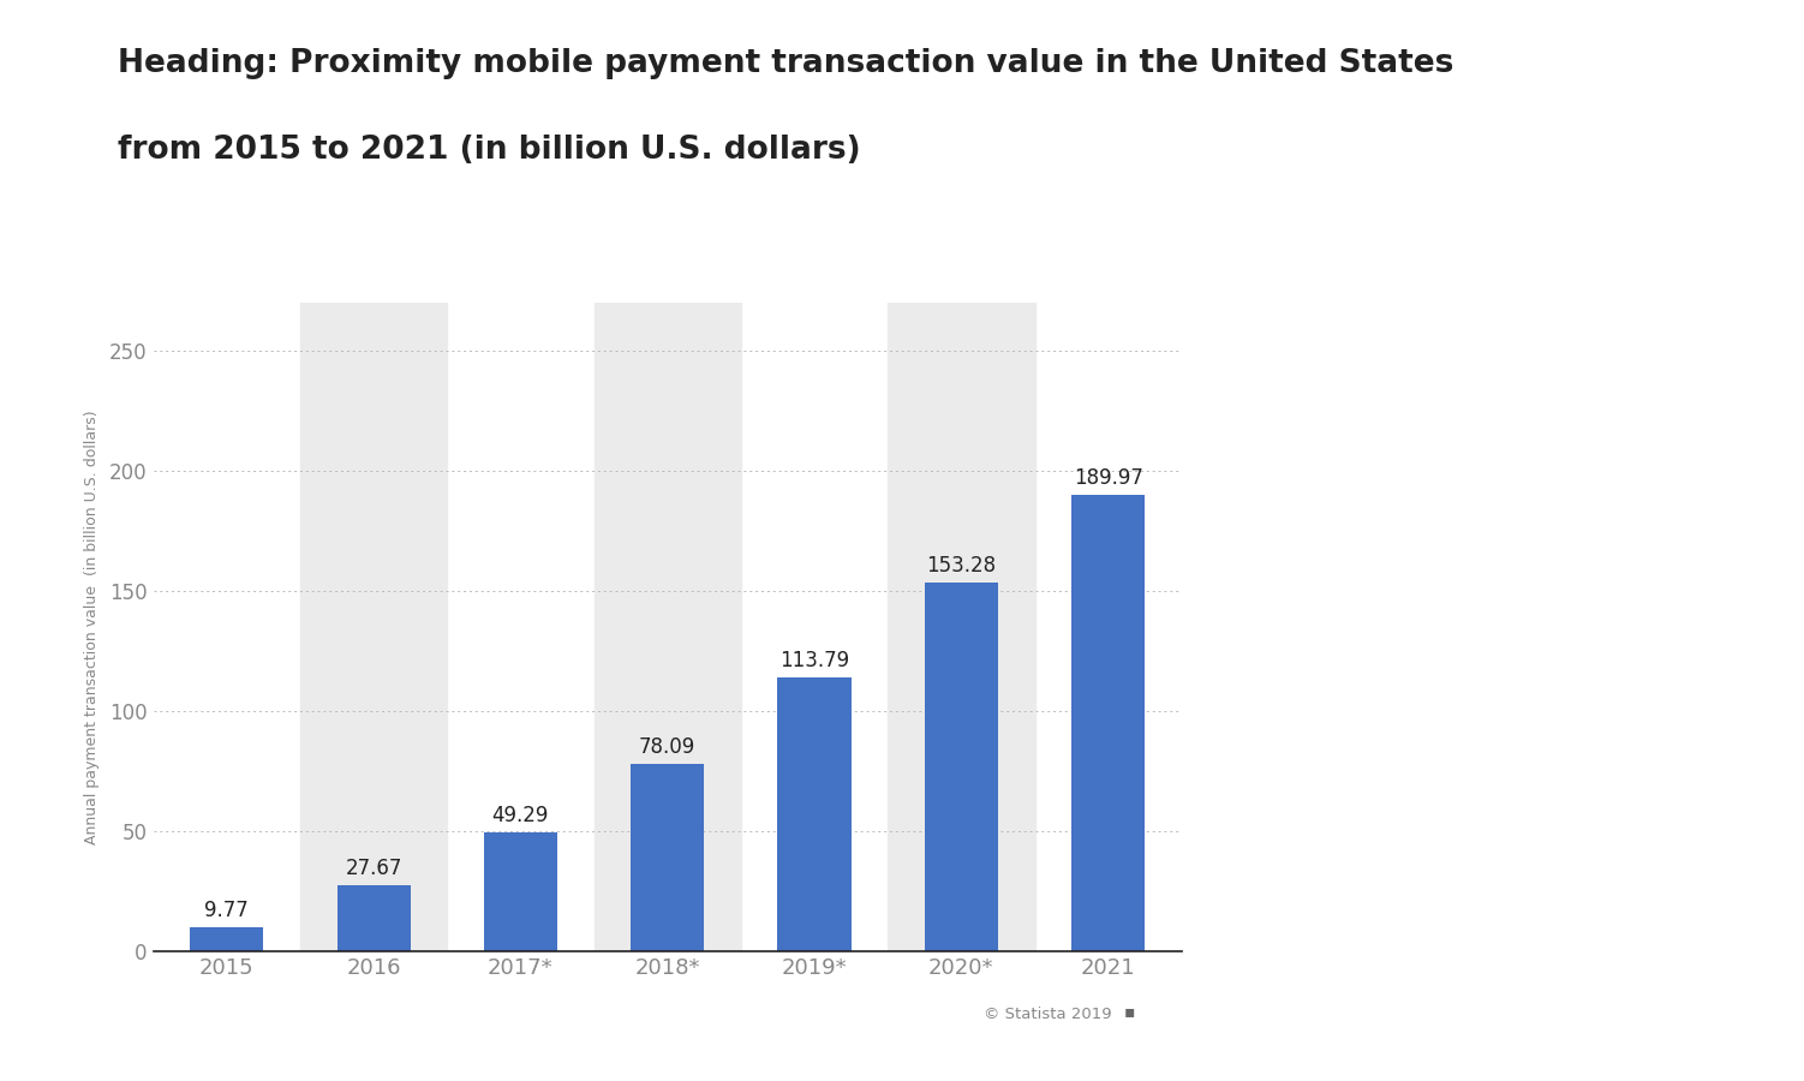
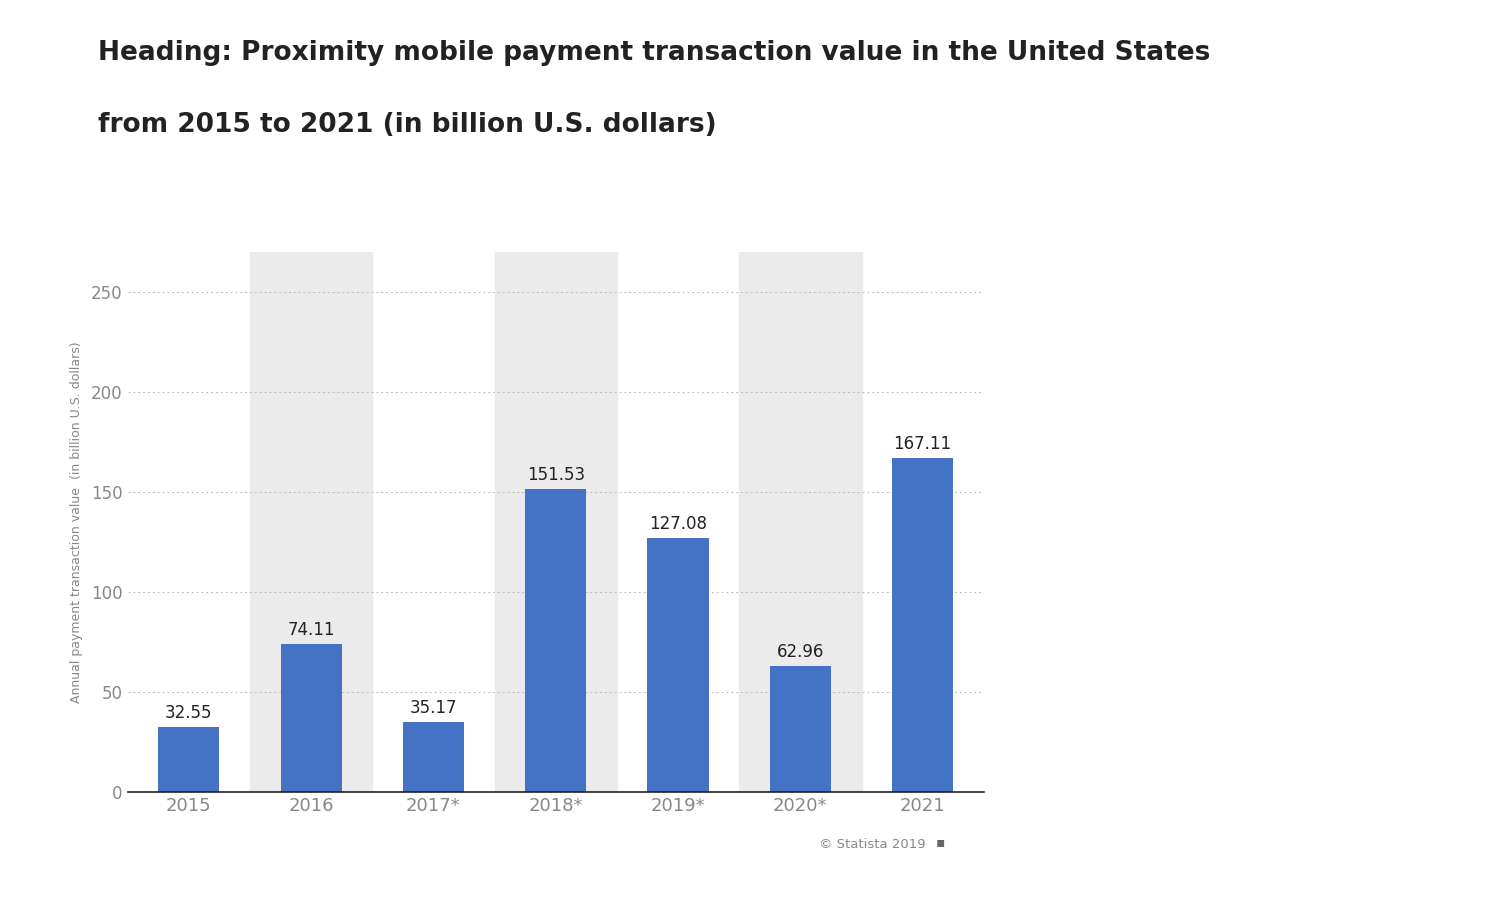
2015: 9.77 -> 32.55
2016: 27.67 -> 74.11
2017*: 49.29 -> 35.17
2018*: 78.09 -> 151.53
2019*: 113.79 -> 127.08
2020*: 153.28 -> 62.96
2021: 189.97 -> 167.11
